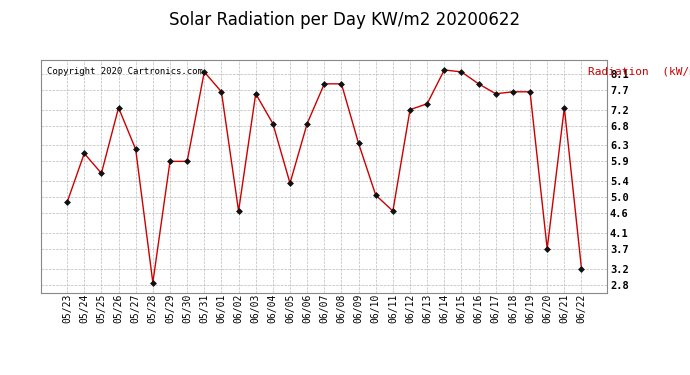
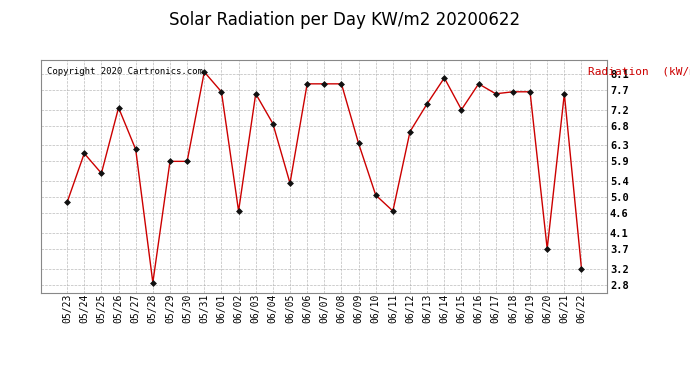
06/06: 6.85 -> 7.85
06/12: 7.20 -> 6.65
06/14: 8.20 -> 8.00
06/15: 8.15 -> 7.20
06/21: 7.25 -> 7.60
